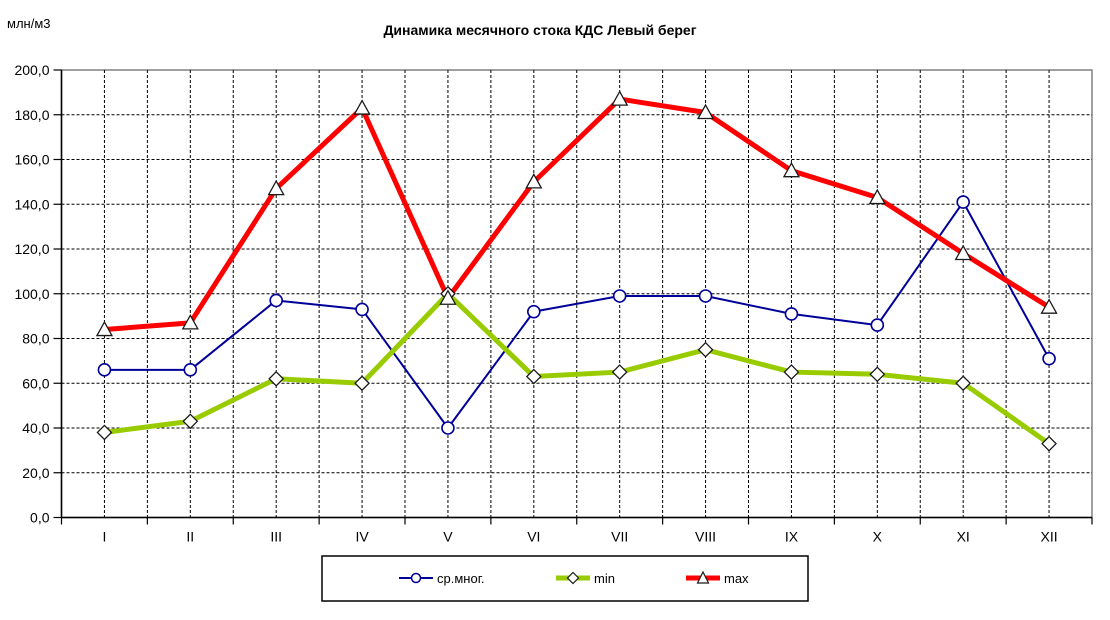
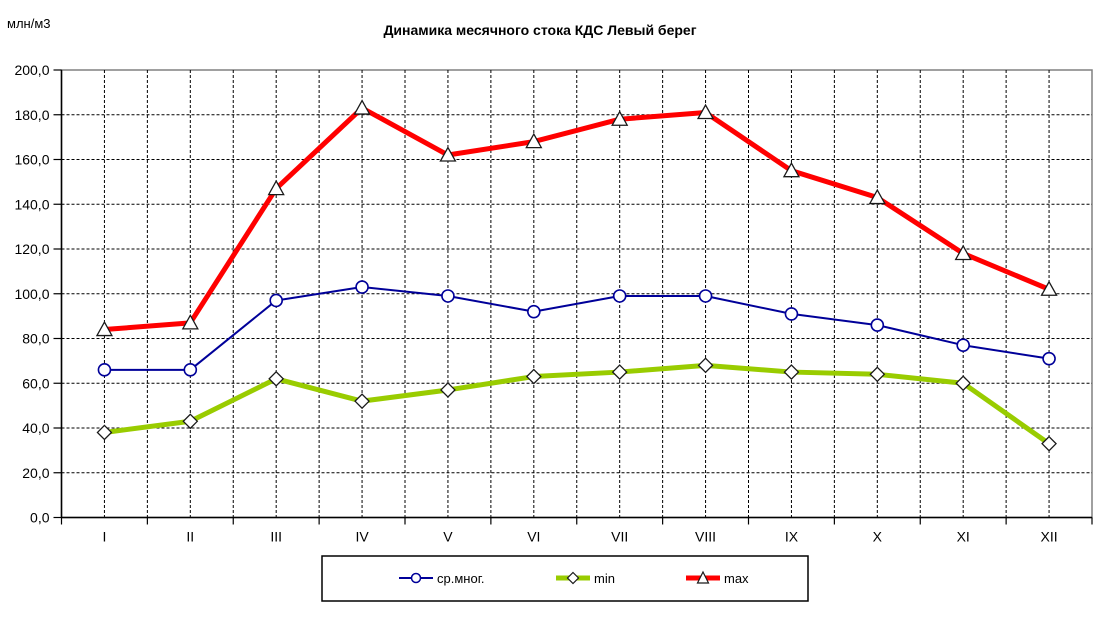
ср.мног./IV: 93 -> 103
min/IV: 60 -> 52
ср.мног./V: 40 -> 99
min/V: 100 -> 57
max/V: 98 -> 162
max/VI: 150 -> 168
max/VII: 187 -> 178
min/VIII: 75 -> 68
ср.мног./XI: 141 -> 77
max/XII: 94 -> 102
